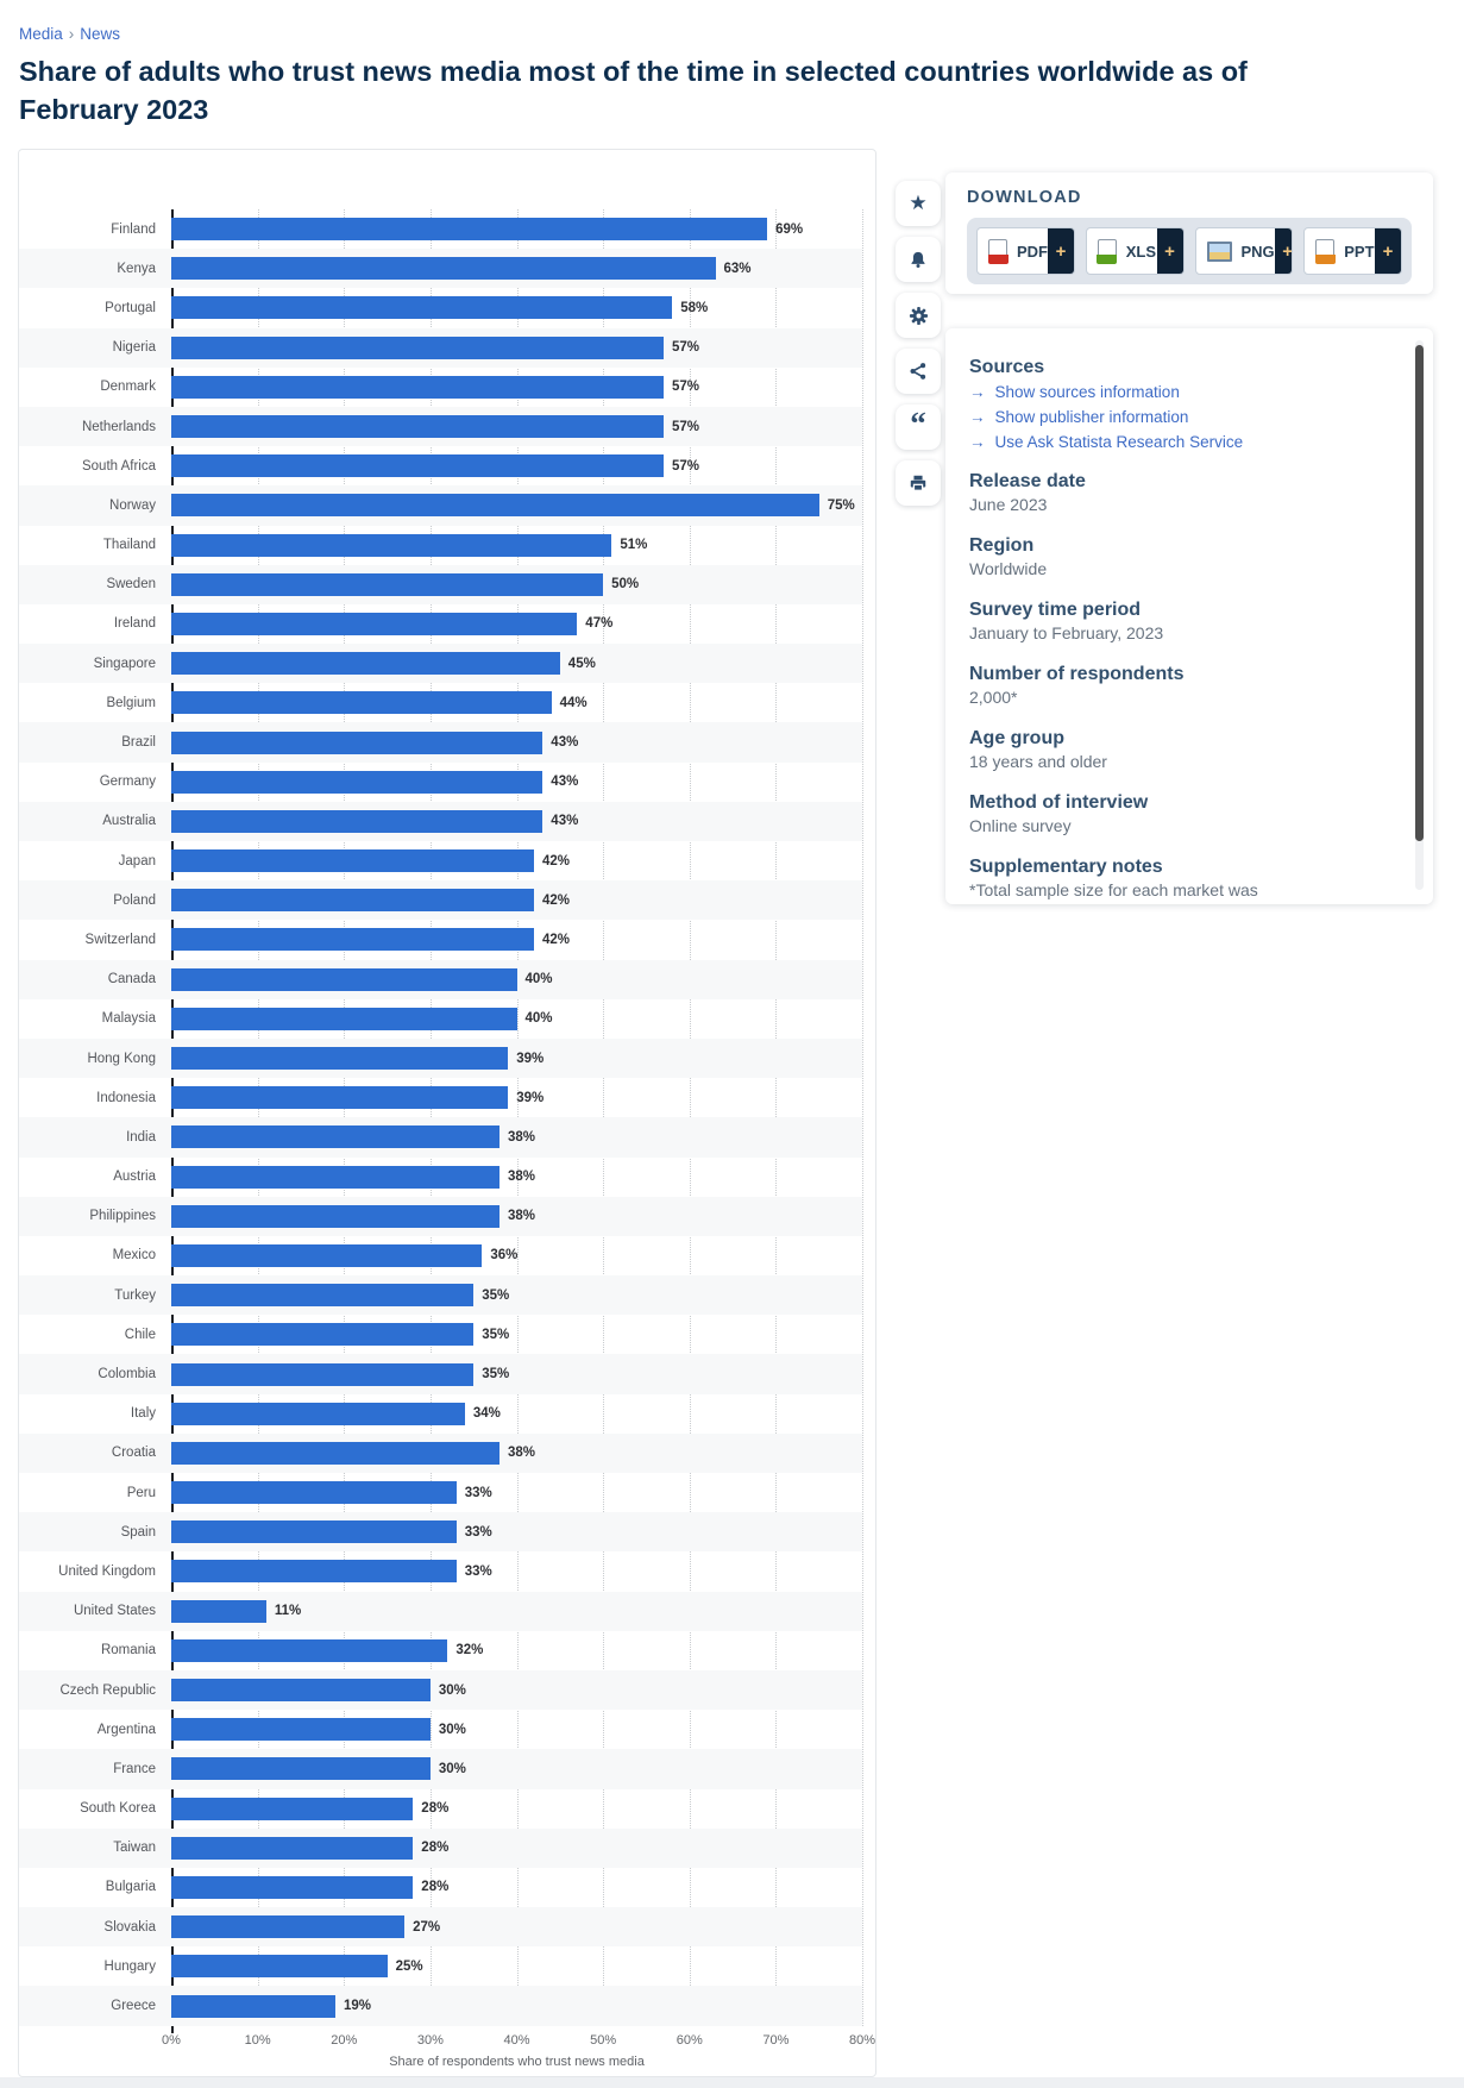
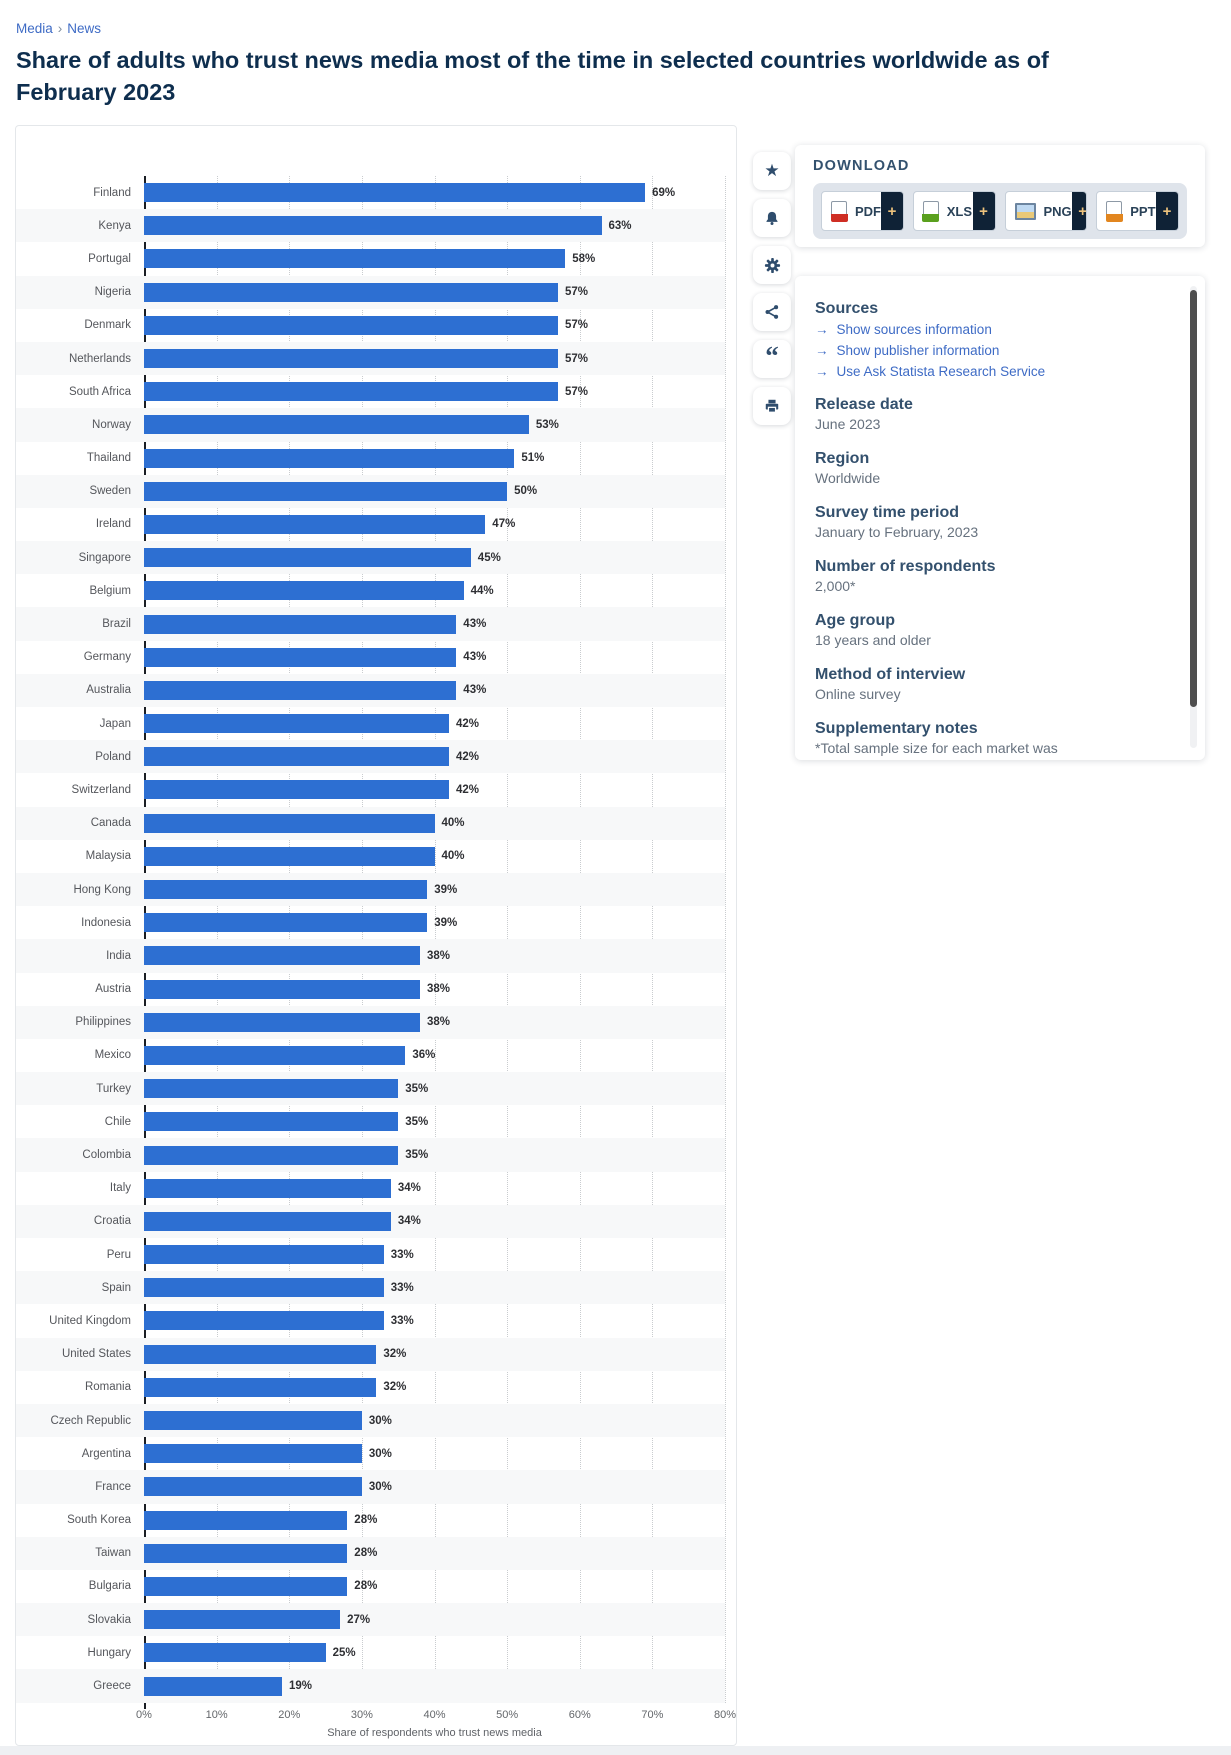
Norway: 75% -> 53%
Croatia: 38% -> 34%
United States: 11% -> 32%
